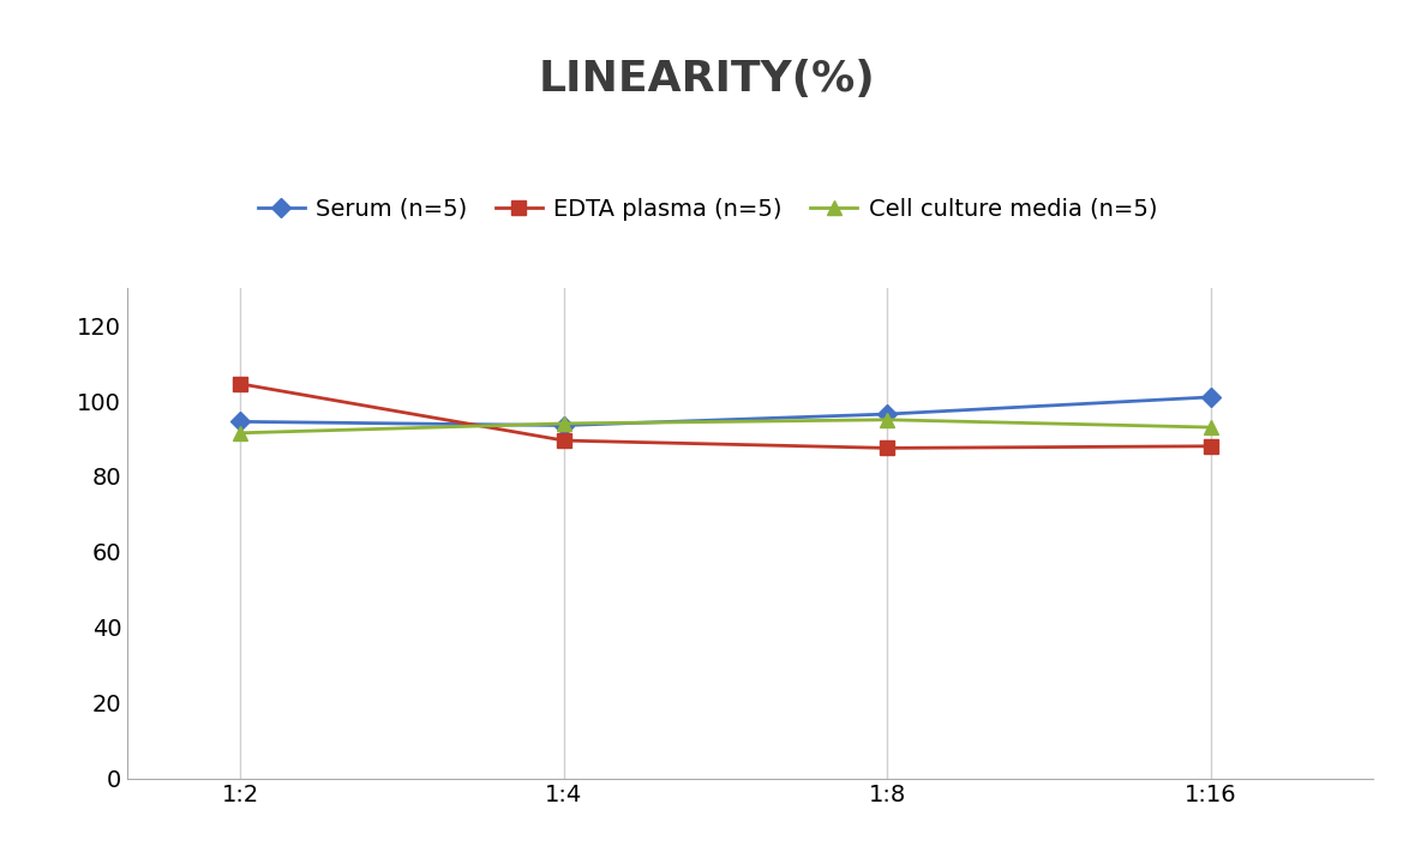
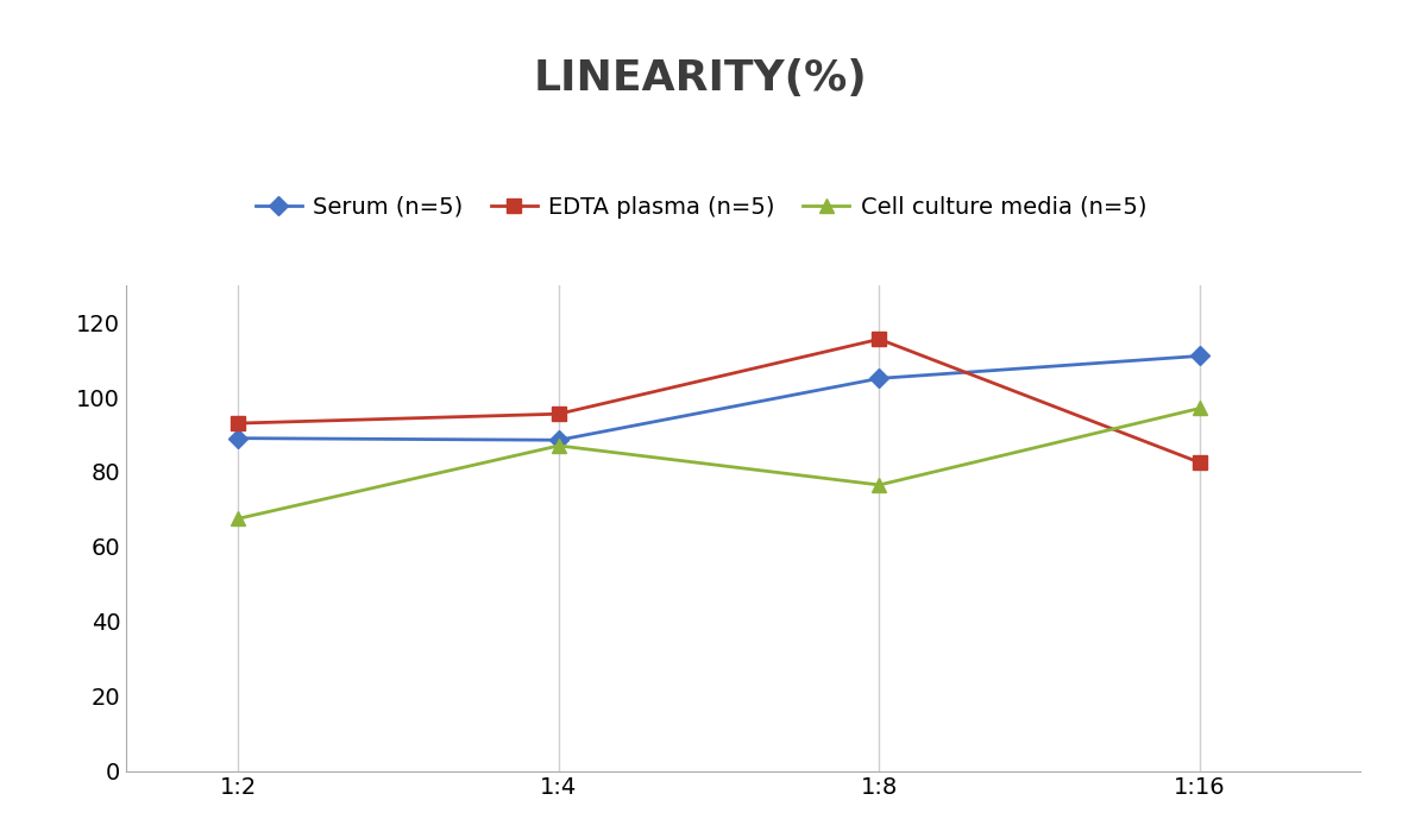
Serum (n=5)/1:2: 94.5 -> 89.0
EDTA plasma (n=5)/1:2: 104.5 -> 93.0
Cell culture media (n=5)/1:2: 91.5 -> 67.5
Serum (n=5)/1:4: 93.5 -> 88.5
EDTA plasma (n=5)/1:4: 89.5 -> 95.5
Cell culture media (n=5)/1:4: 94.0 -> 87.0
Serum (n=5)/1:8: 96.5 -> 105.0
EDTA plasma (n=5)/1:8: 87.5 -> 115.5
Cell culture media (n=5)/1:8: 95.0 -> 76.5
Serum (n=5)/1:16: 101.0 -> 111.0
EDTA plasma (n=5)/1:16: 88.0 -> 82.5
Cell culture media (n=5)/1:16: 93.0 -> 97.0
